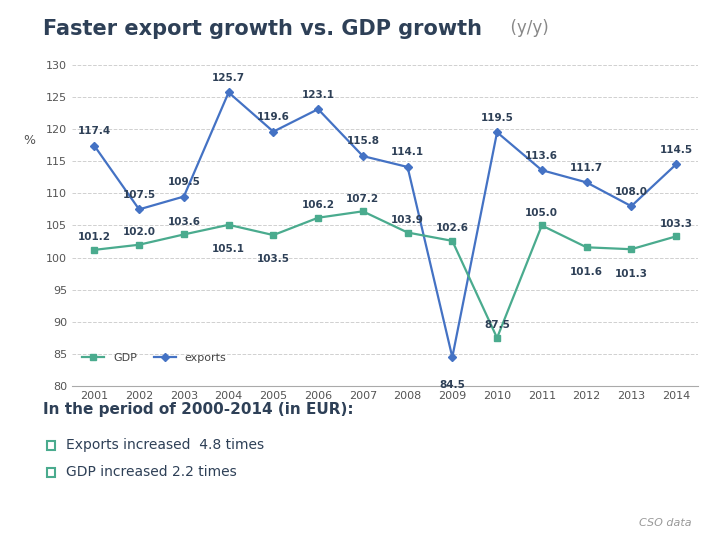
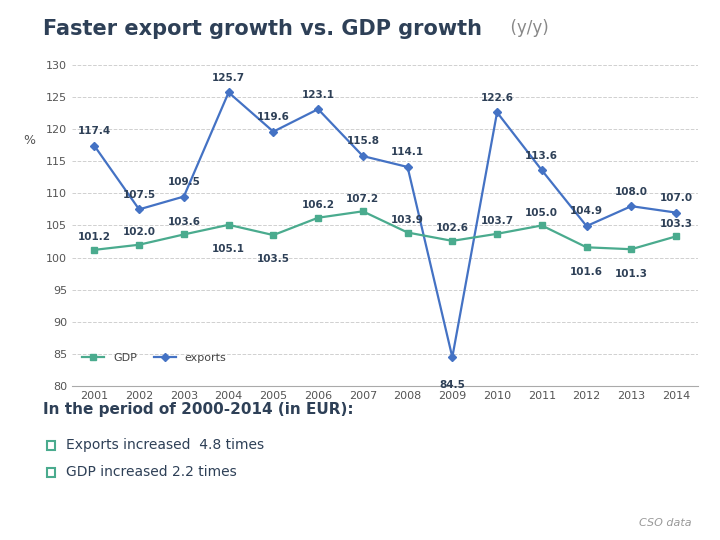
GDP/2010: 87.5 -> 103.7
exports/2010: 119.5 -> 122.6
exports/2012: 111.7 -> 104.9
exports/2014: 114.5 -> 107.0
